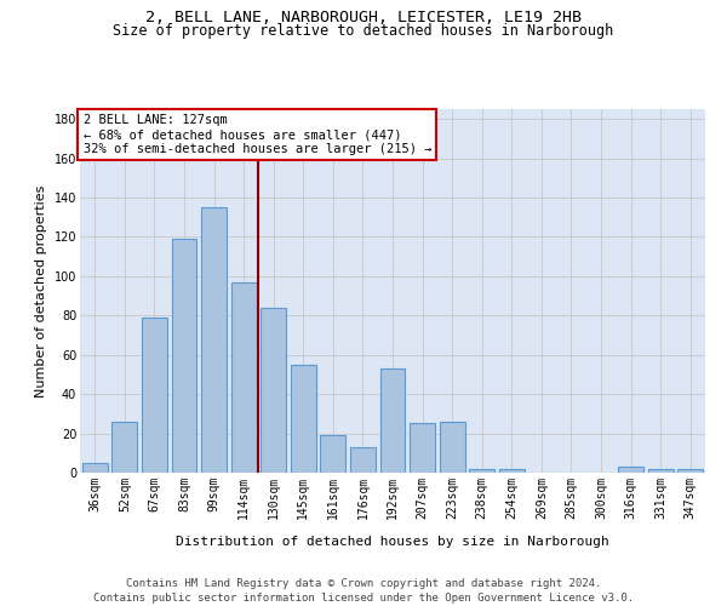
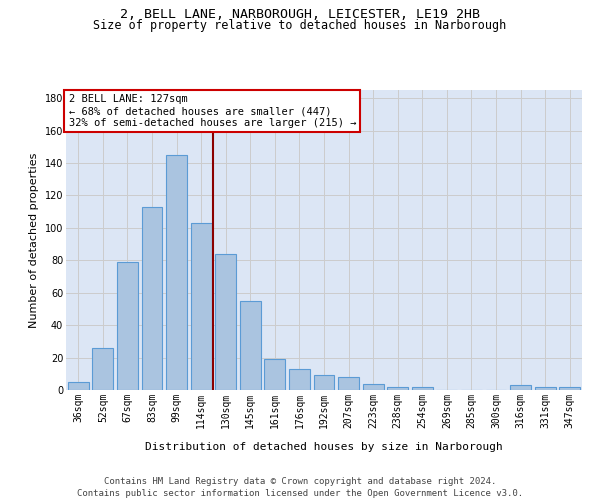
83sqm: 119 -> 113
99sqm: 135 -> 145
114sqm: 97 -> 103
192sqm: 53 -> 9
207sqm: 25 -> 8
223sqm: 26 -> 4
